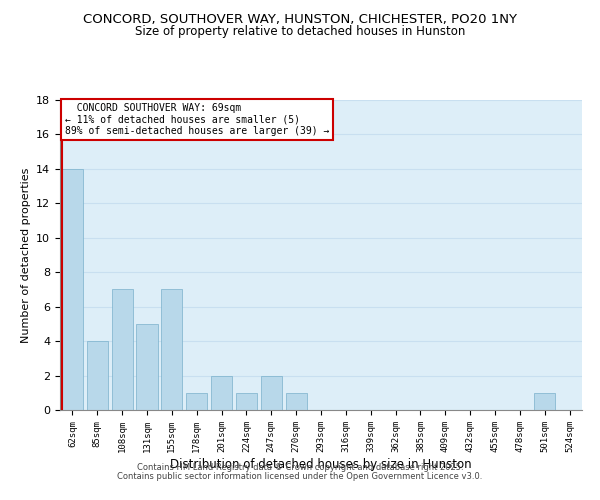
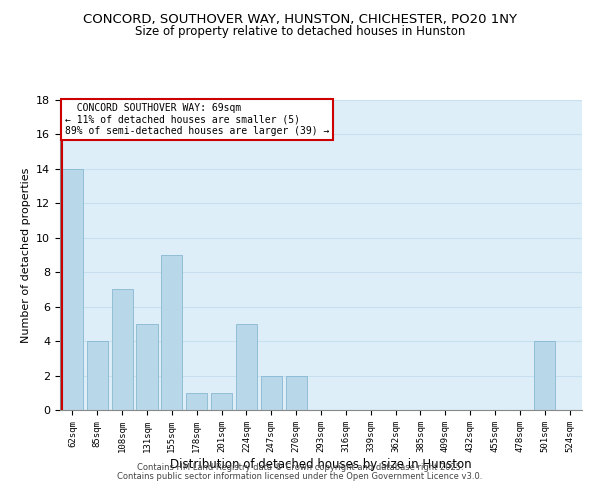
155sqm: 7 -> 9
201sqm: 2 -> 1
224sqm: 1 -> 5
270sqm: 1 -> 2
501sqm: 1 -> 4
